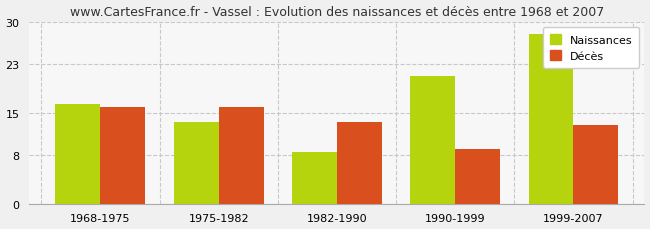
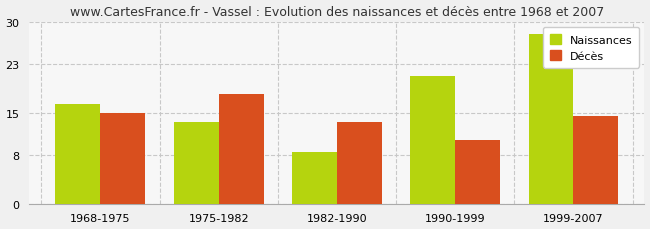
Décès/1968-1975: 16.0 -> 15.0
Décès/1975-1982: 16.0 -> 18.0
Décès/1990-1999: 9.0 -> 10.5
Décès/1999-2007: 13.0 -> 14.5
